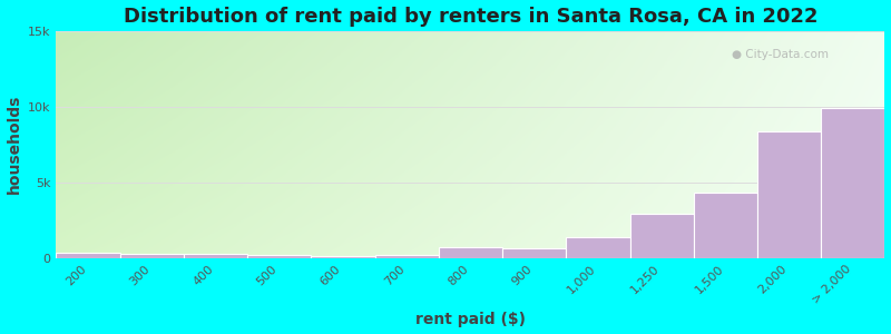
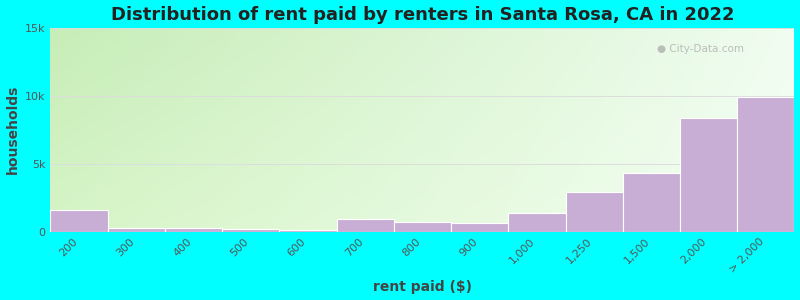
200: 0.4k -> 1.6k
700: 0.2k -> 0.9k
